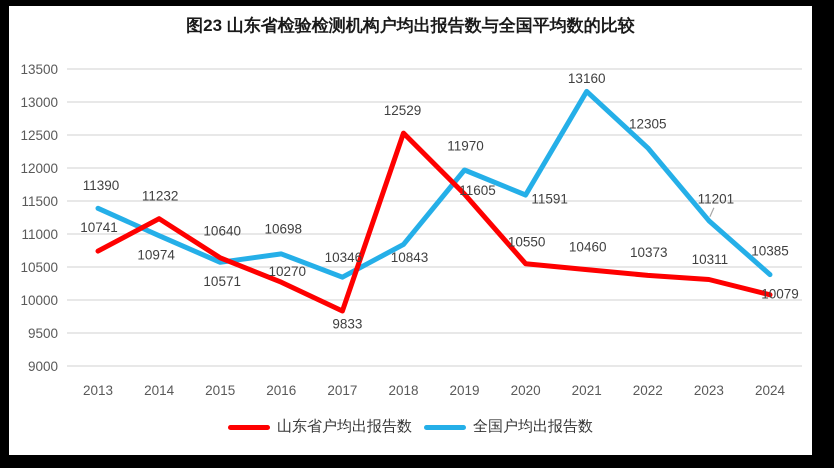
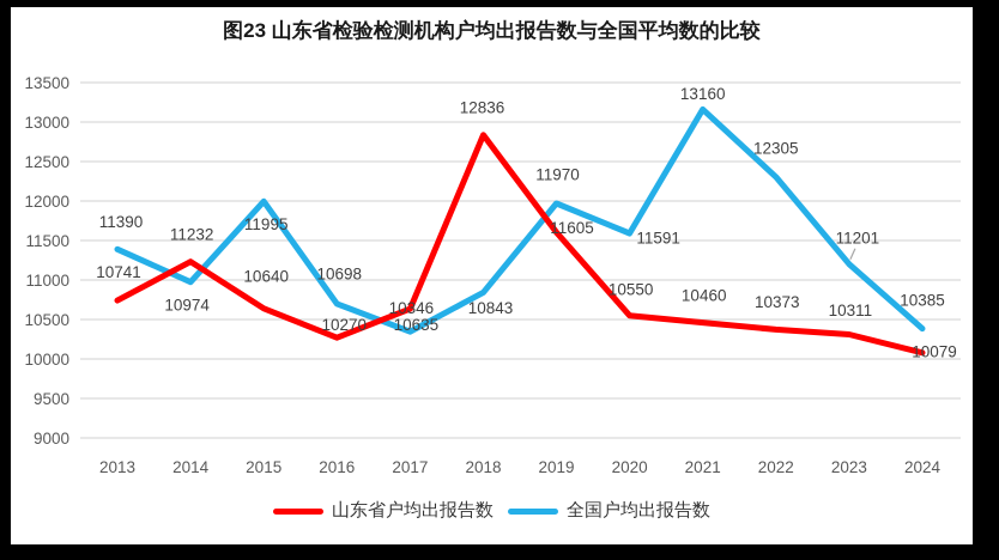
全国户均出报告数/2015: 10571 -> 11995
山东省户均出报告数/2017: 9833 -> 10635
山东省户均出报告数/2018: 12529 -> 12836
